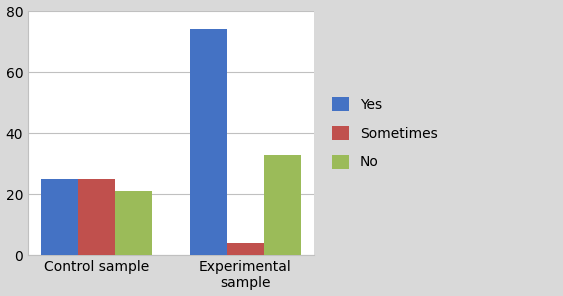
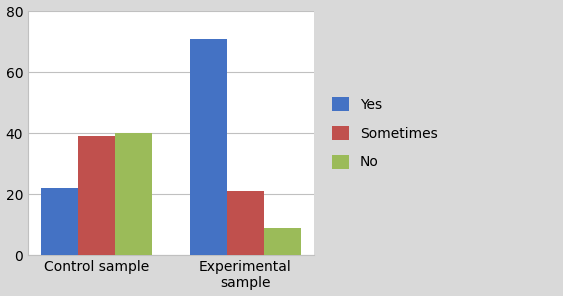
Yes/Control sample: 25 -> 22
Sometimes/Control sample: 25 -> 39
No/Control sample: 21 -> 40
Yes/Experimental sample: 74 -> 71
Sometimes/Experimental sample: 4 -> 21
No/Experimental sample: 33 -> 9
